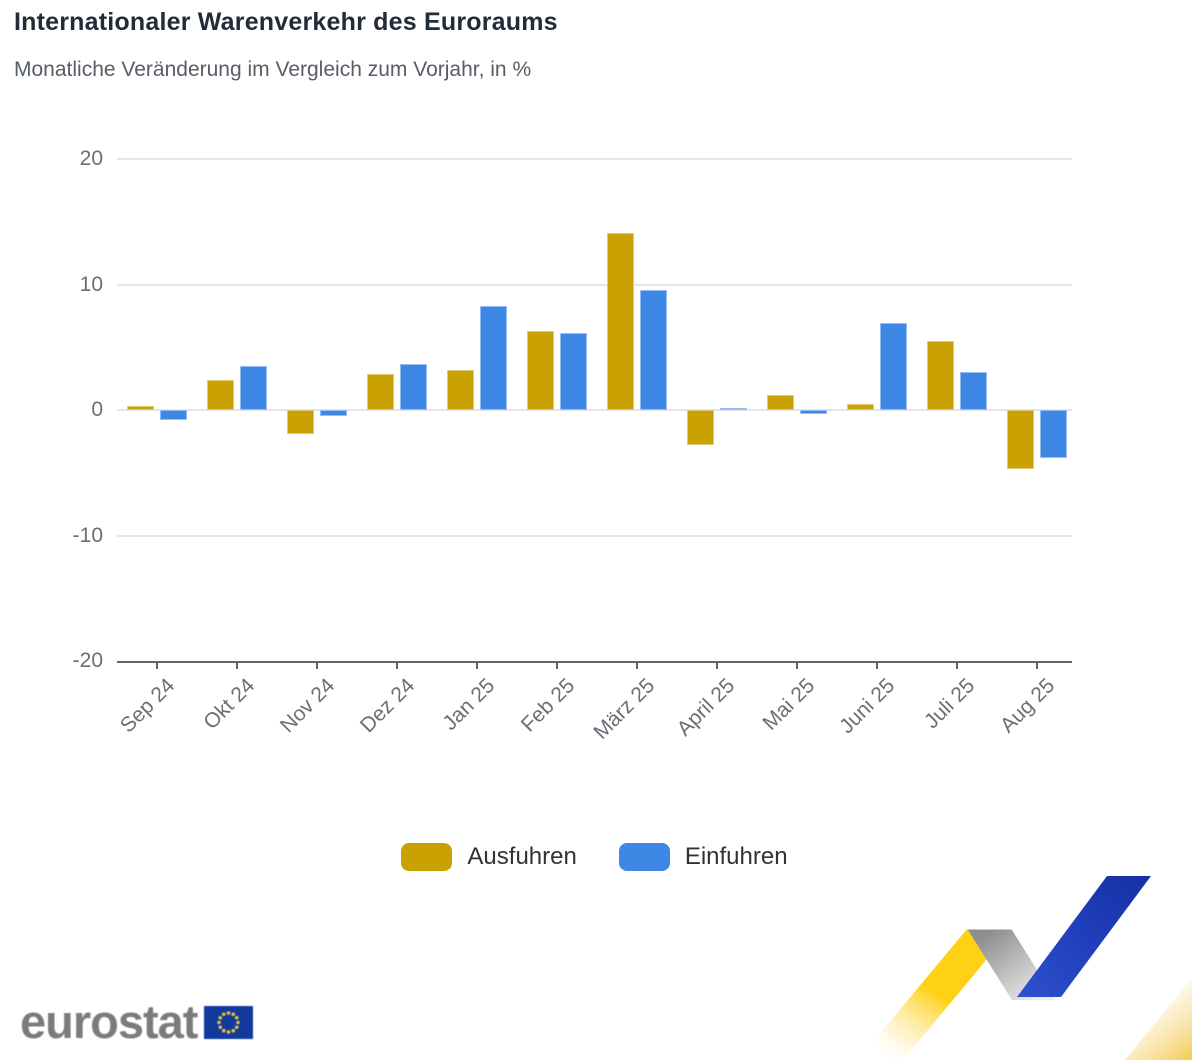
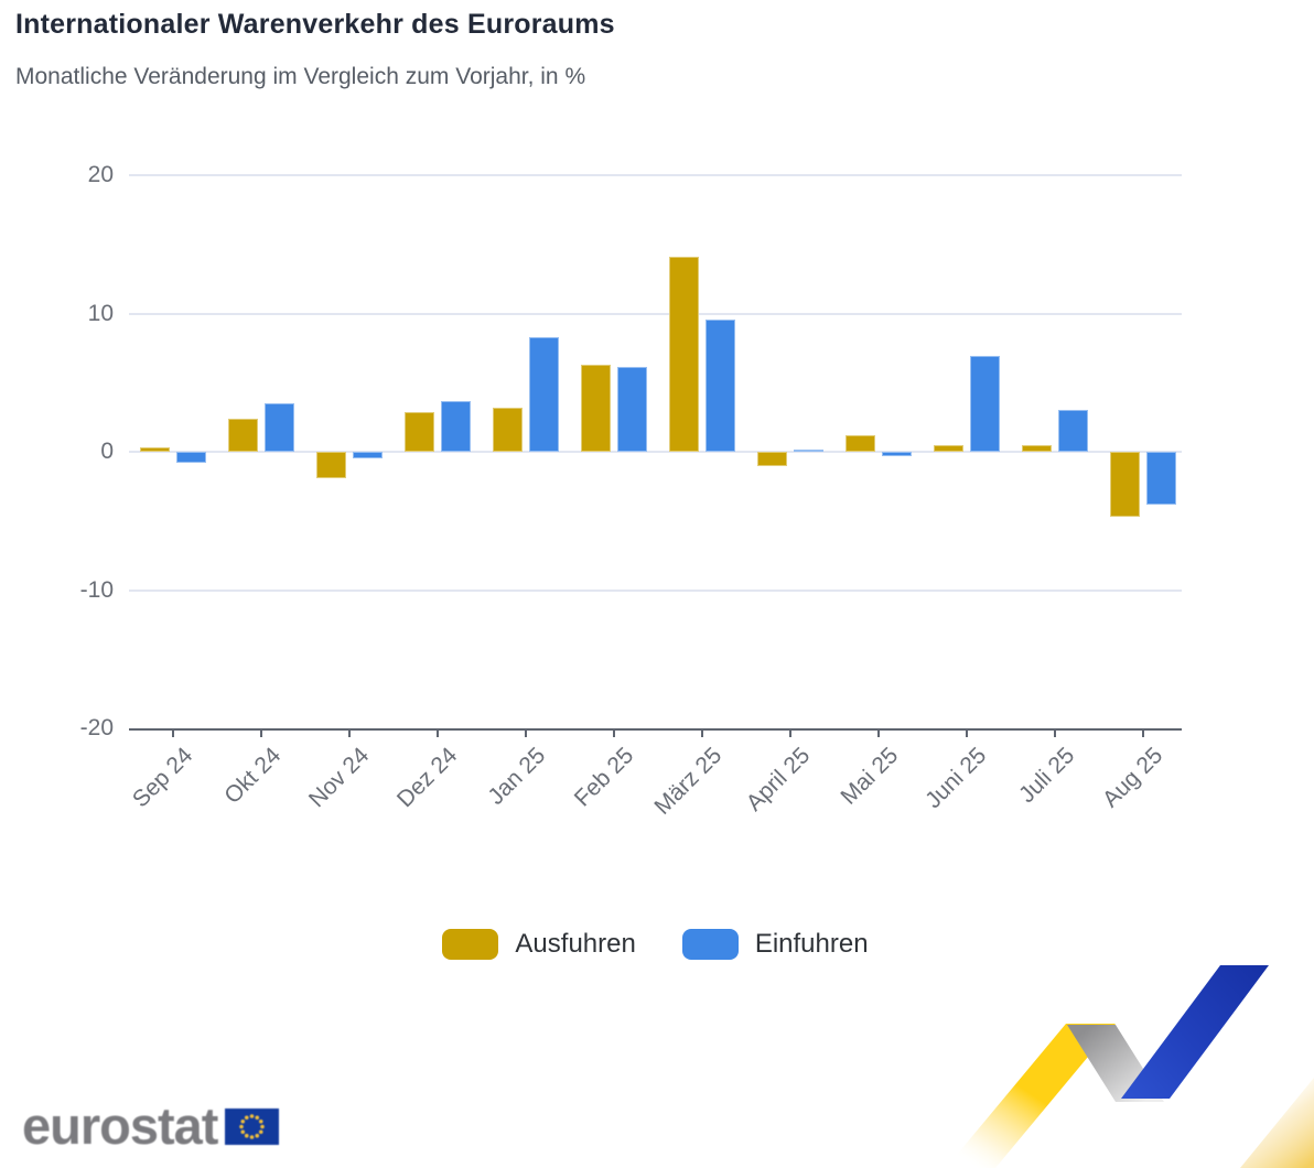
Ausfuhren/April 25: -2.8 -> -1.0
Ausfuhren/Juli 25: 5.5 -> 0.5
